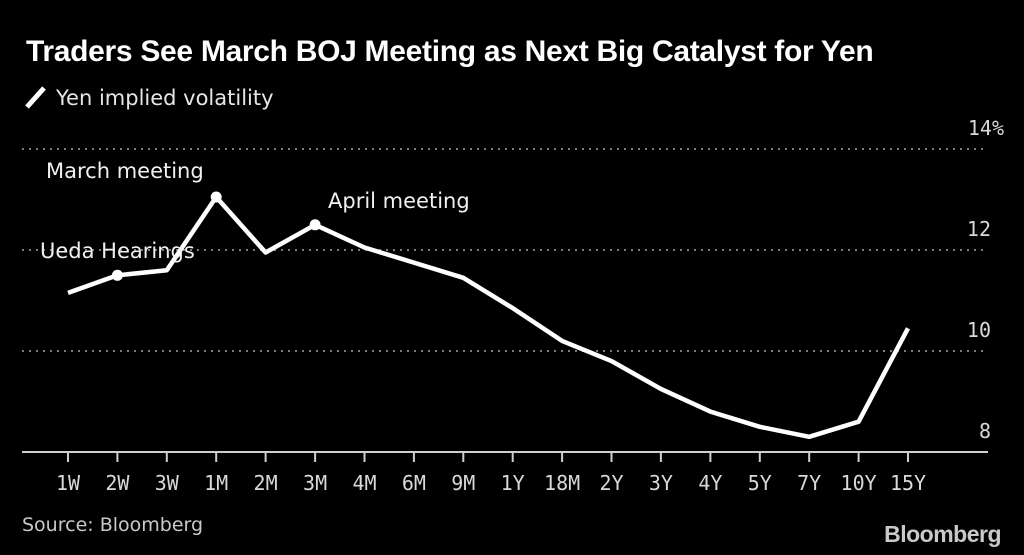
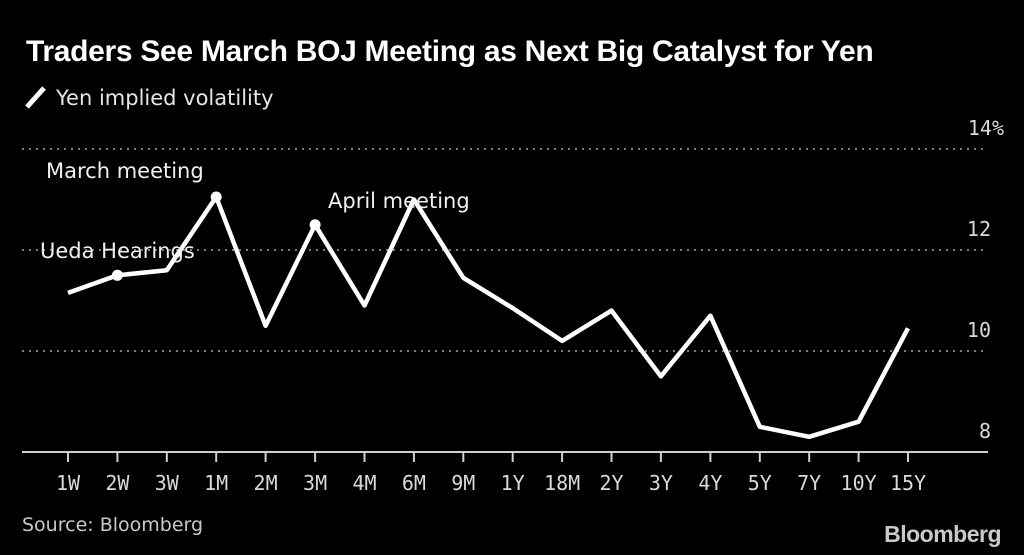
2M: 11.9% -> 10.5%
4M: 12.1% -> 10.9%
6M: 11.8% -> 13.0%
2Y: 9.8% -> 10.8%
3Y: 9.2% -> 9.5%
4Y: 8.8% -> 10.7%
